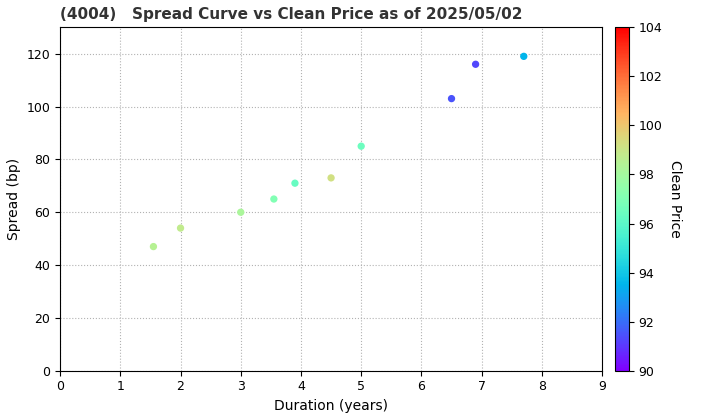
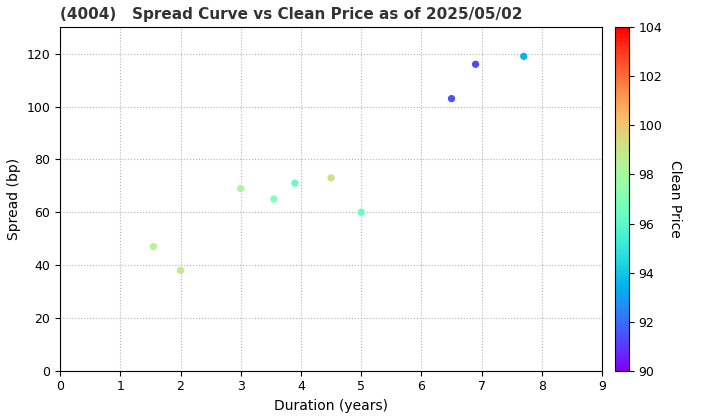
2: 54 -> 38
3: 60 -> 69
5: 85 -> 60
